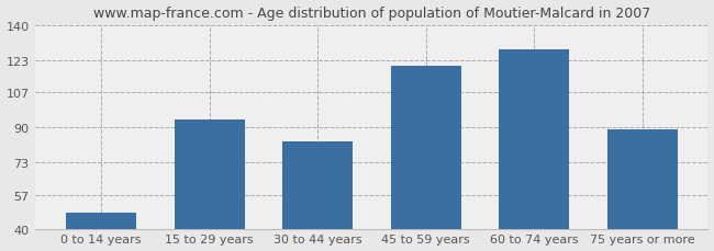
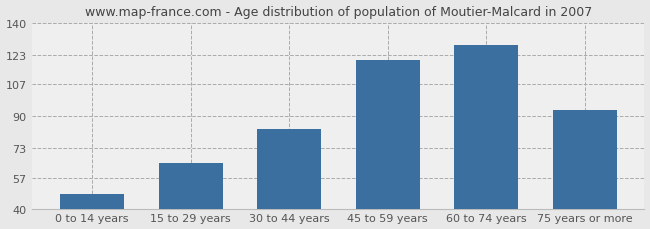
15 to 29 years: 94 -> 65
75 years or more: 89 -> 93
